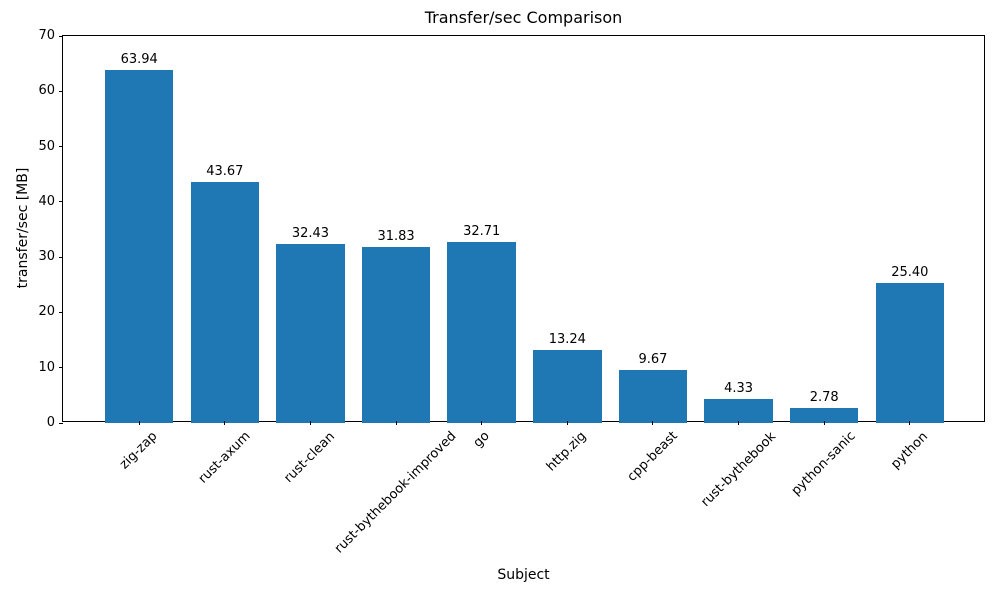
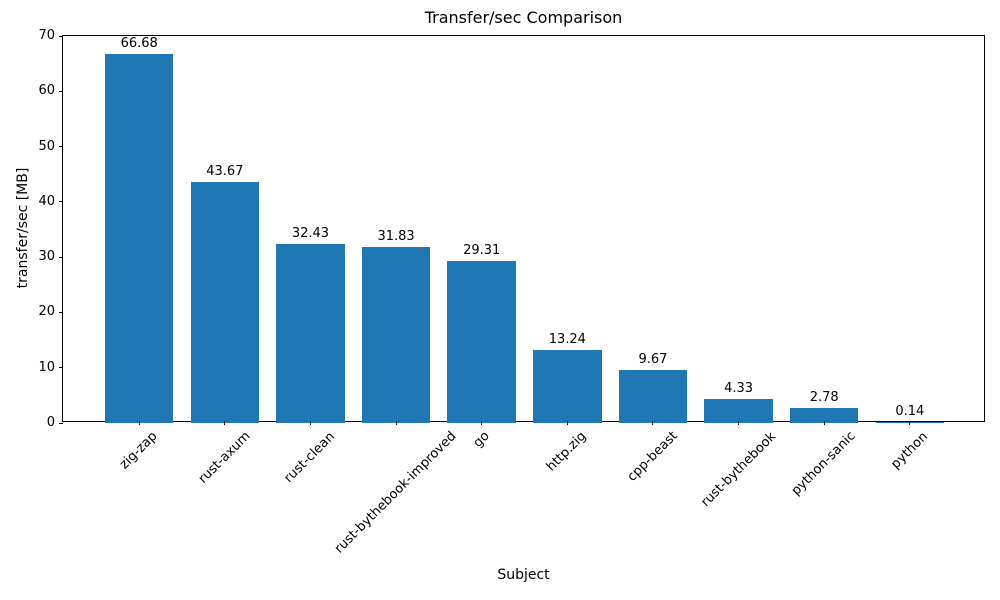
zig-zap: 63.94 -> 66.68
go: 32.71 -> 29.31
python: 25.40 -> 0.14
